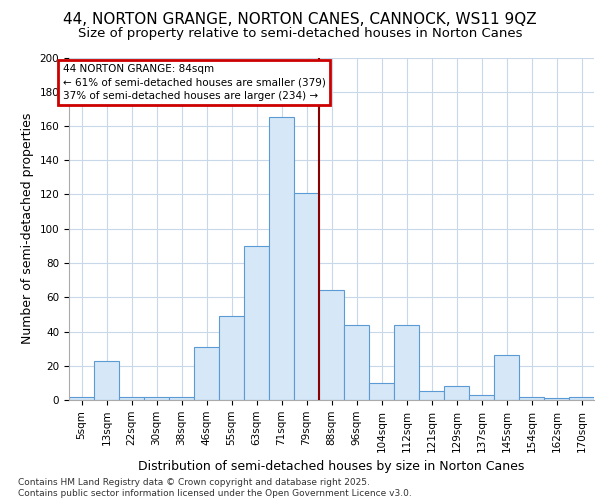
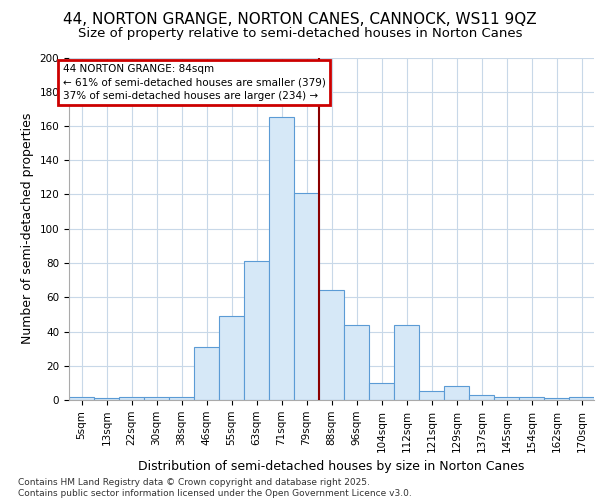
13sqm: 23 -> 1
63sqm: 90 -> 81
145sqm: 26 -> 2
